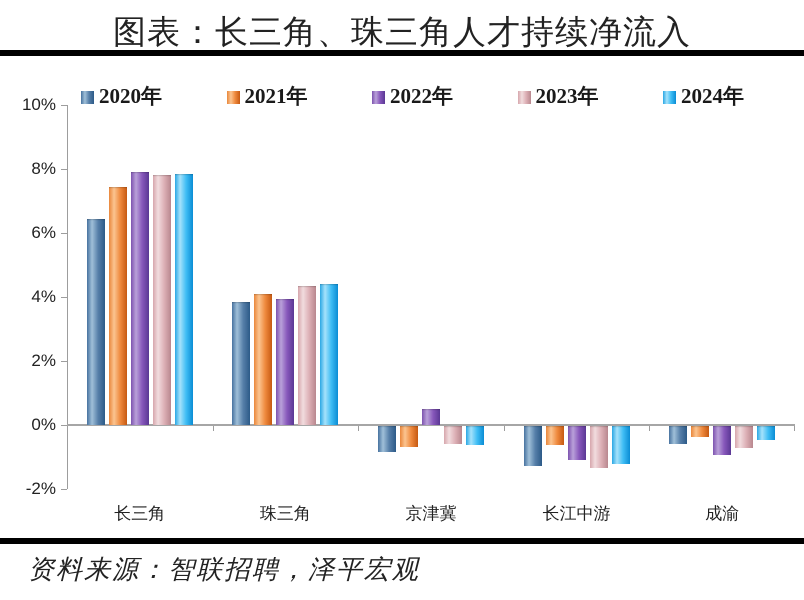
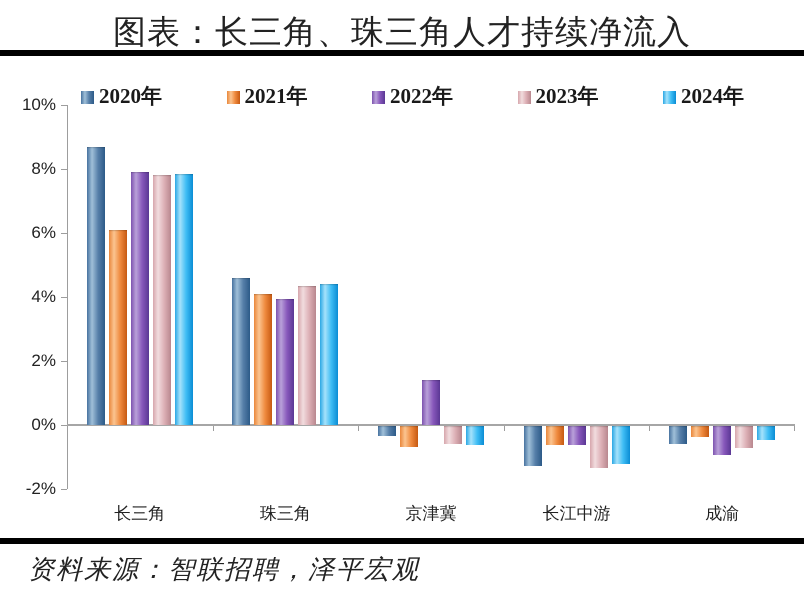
2020年/长三角: 6.5% -> 8.7%
2021年/长三角: 7.5% -> 6.1%
2020年/珠三角: 3.9% -> 4.6%
2020年/京津冀: -0.8% -> -0.3%
2022年/京津冀: 0.5% -> 1.4%
2022年/长江中游: -1.1% -> -0.6%
